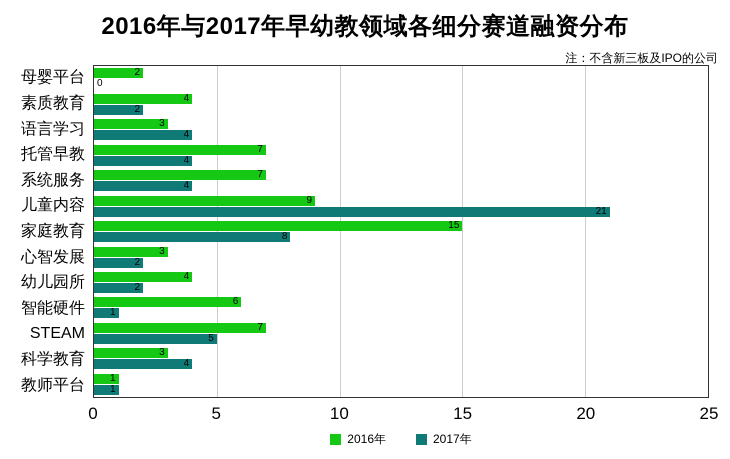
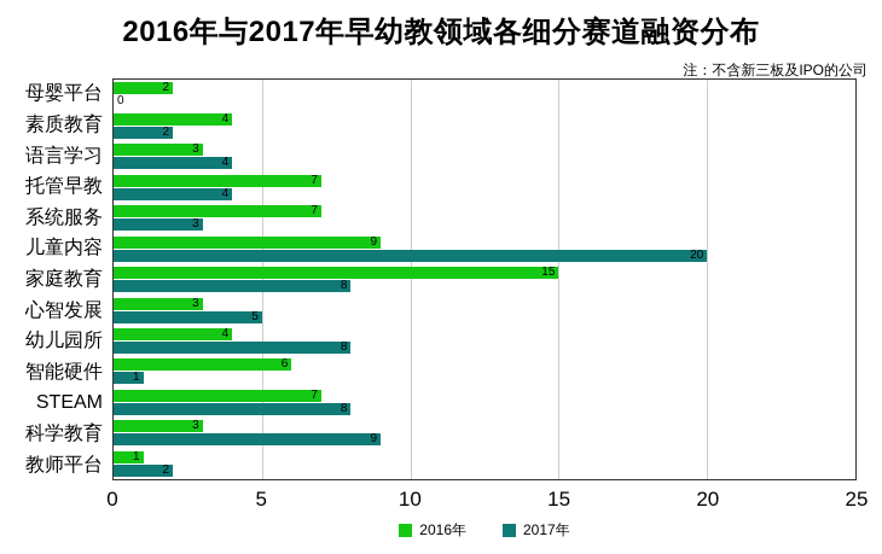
2017年/系统服务: 4 -> 3
2017年/儿童内容: 21 -> 20
2017年/心智发展: 2 -> 5
2017年/幼儿园所: 2 -> 8
2017年/STEAM: 5 -> 8
2017年/科学教育: 4 -> 9
2017年/教师平台: 1 -> 2
